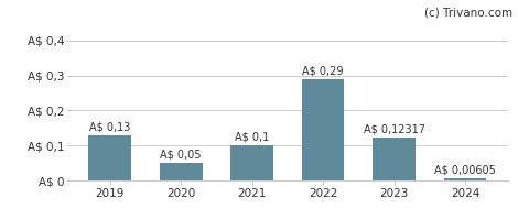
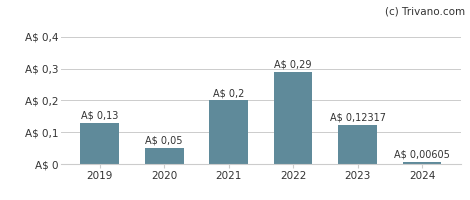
2021: 0,1 -> 0,2
